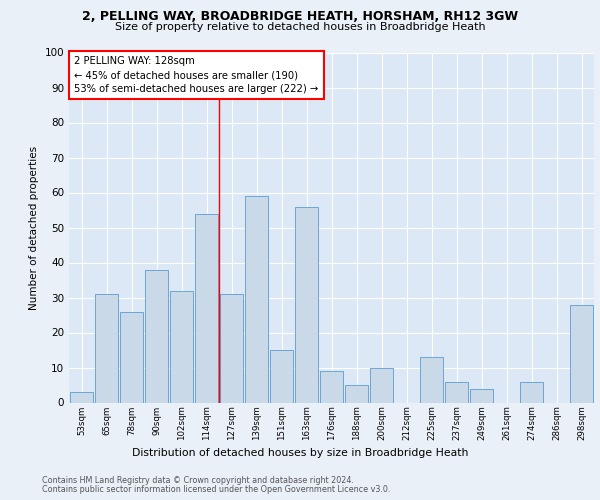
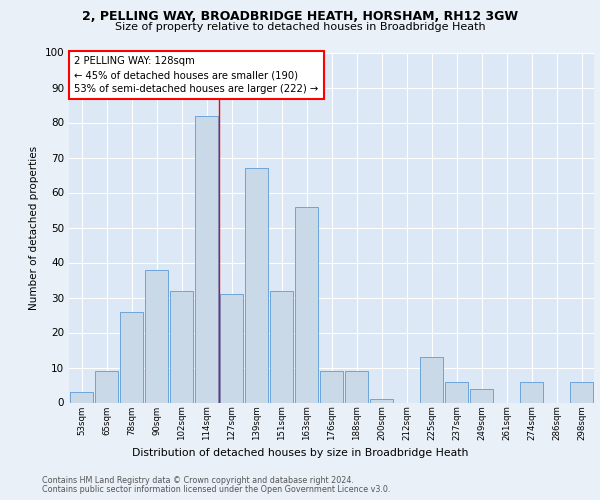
65sqm: 31 -> 9
114sqm: 54 -> 82
139sqm: 59 -> 67
151sqm: 15 -> 32
188sqm: 5 -> 9
200sqm: 10 -> 1
298sqm: 28 -> 6
